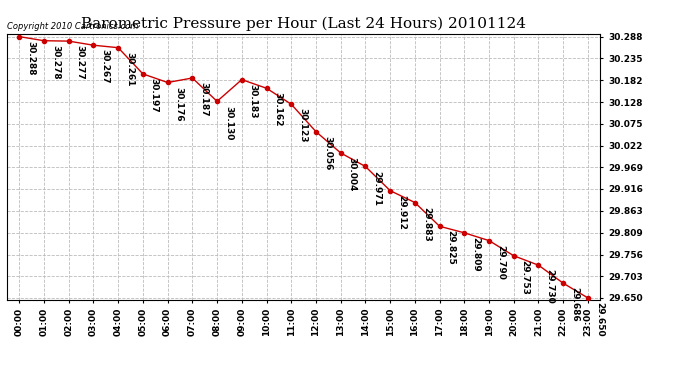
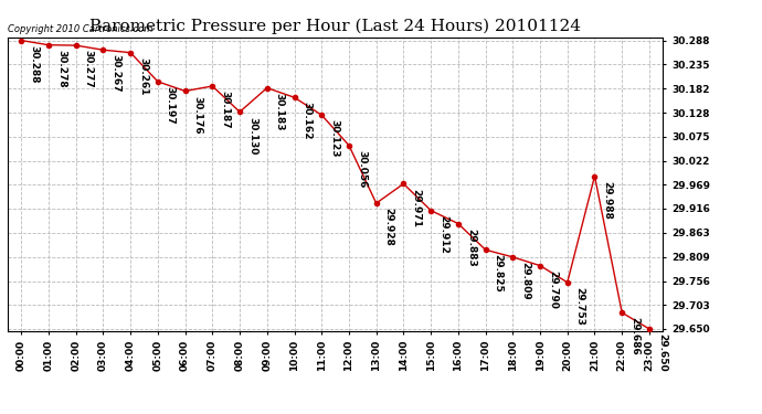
13:00: 30.004 -> 29.928
21:00: 29.730 -> 29.988
